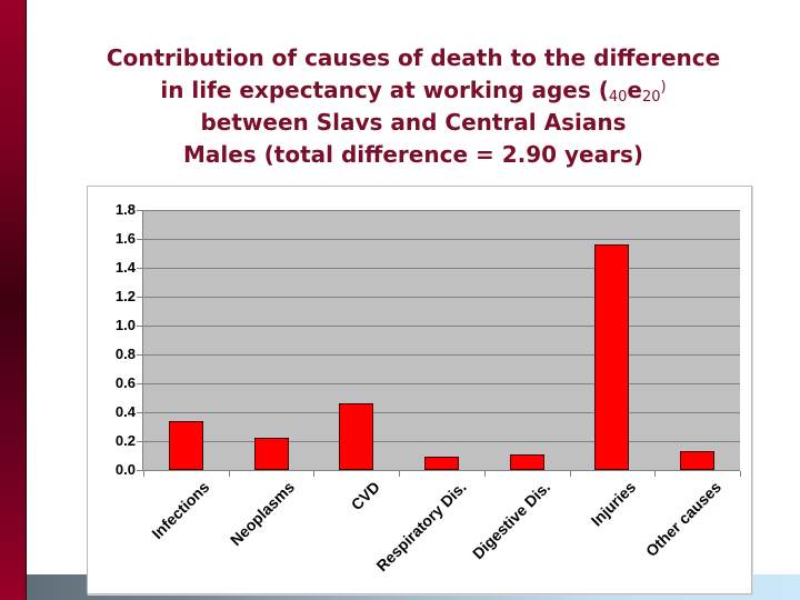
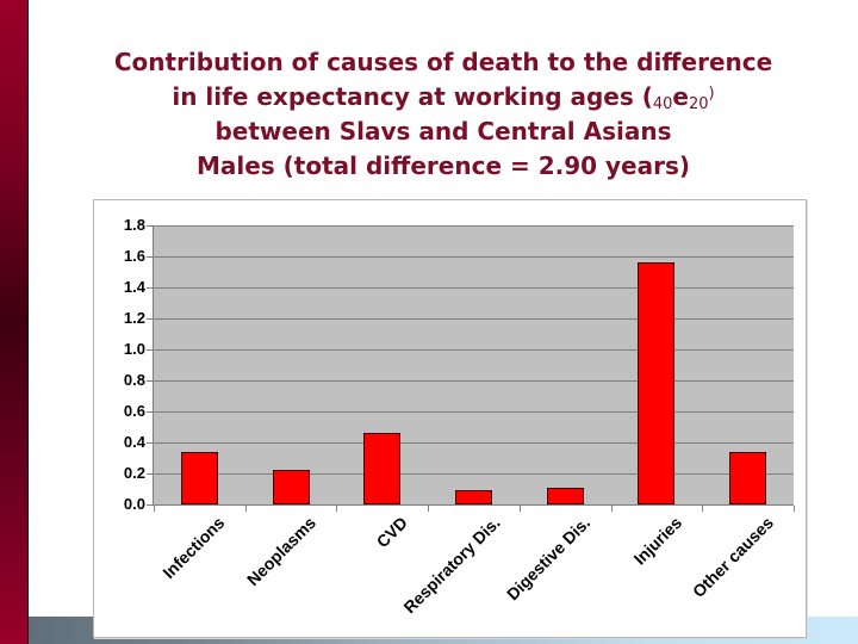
Other causes: 0.13 -> 0.34
